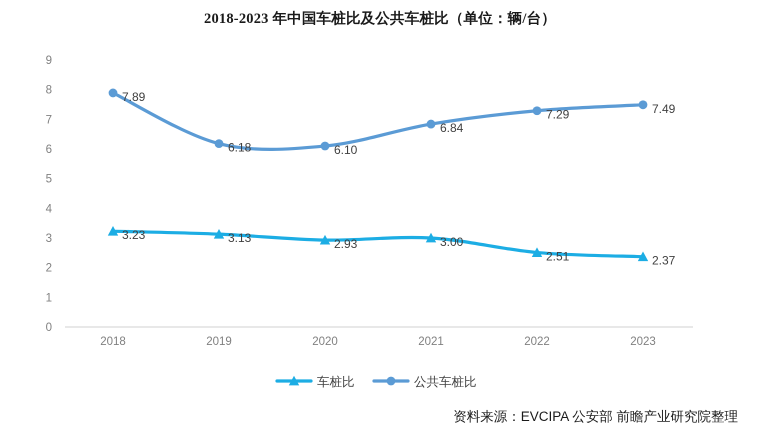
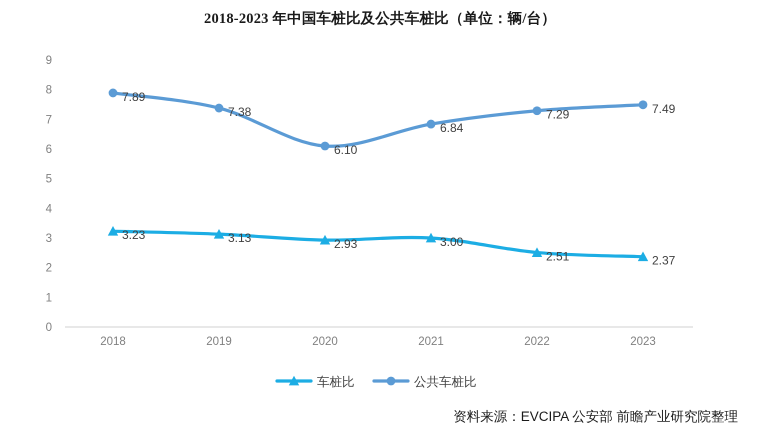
公共车桩比/2019: 6.18 -> 7.38
